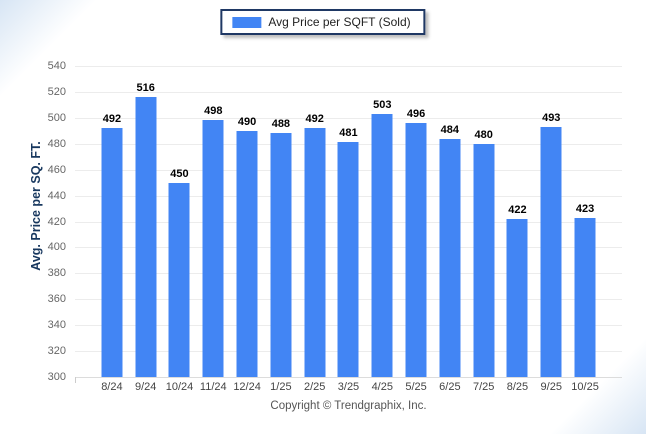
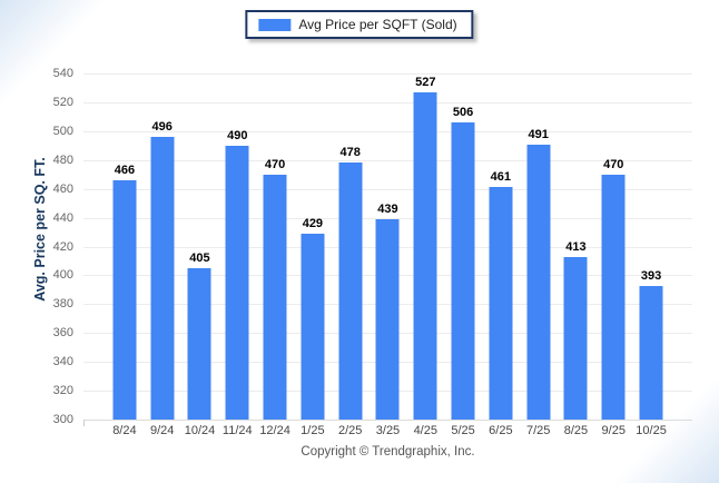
8/24: 492 -> 466
9/24: 516 -> 496
10/24: 450 -> 405
11/24: 498 -> 490
12/24: 490 -> 470
1/25: 488 -> 429
2/25: 492 -> 478
3/25: 481 -> 439
4/25: 503 -> 527
5/25: 496 -> 506
6/25: 484 -> 461
7/25: 480 -> 491
8/25: 422 -> 413
9/25: 493 -> 470
10/25: 423 -> 393
